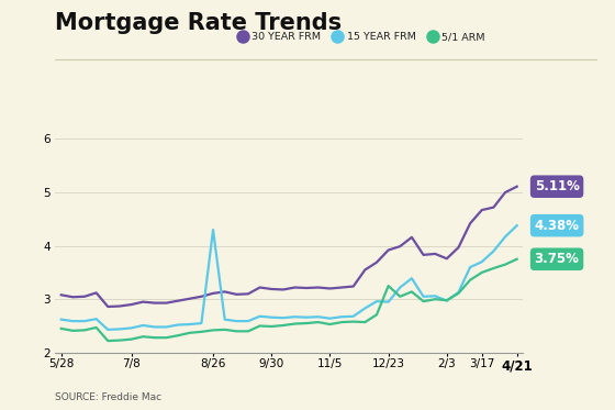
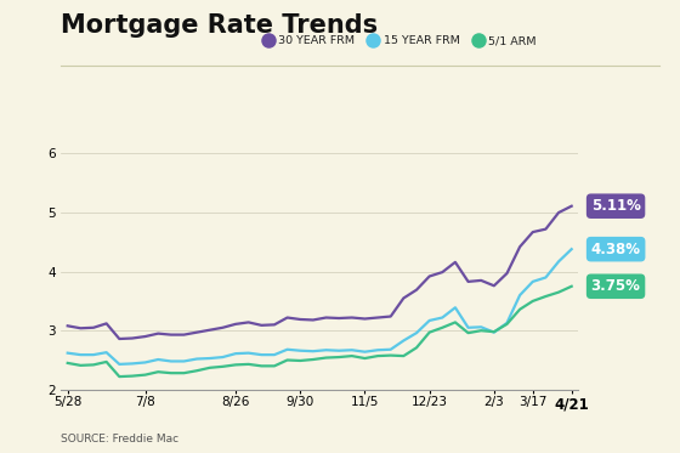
15 YEAR FRM/8/26: 4.30 -> 2.61
15 YEAR FRM/12/23: 2.95 -> 3.17
5/1 ARM/12/23: 3.25 -> 2.97
15 YEAR FRM/3/17: 3.70 -> 3.83
